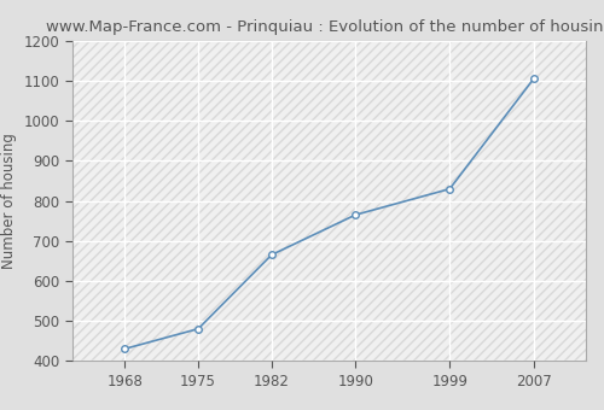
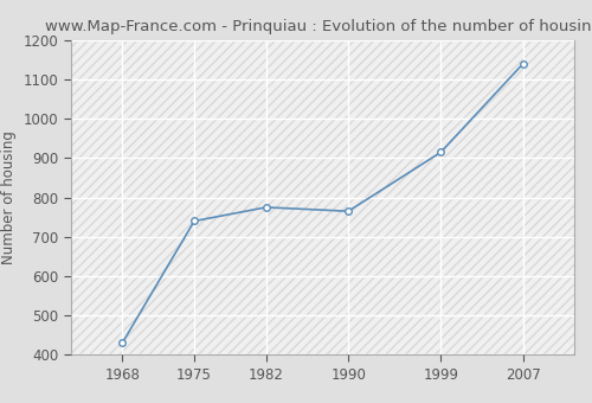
1975: 480 -> 740
1982: 665 -> 775
1999: 830 -> 915
2007: 1105 -> 1140
